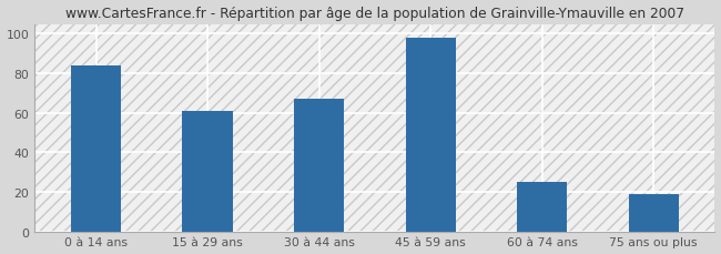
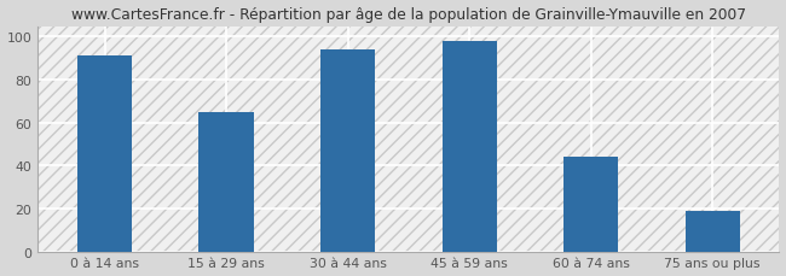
0 à 14 ans: 84 -> 91
15 à 29 ans: 61 -> 65
30 à 44 ans: 67 -> 94
60 à 74 ans: 25 -> 44
